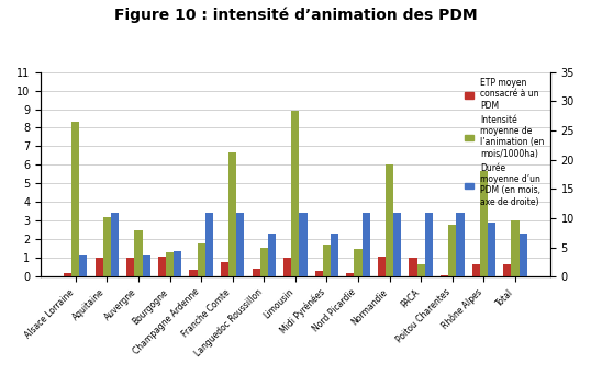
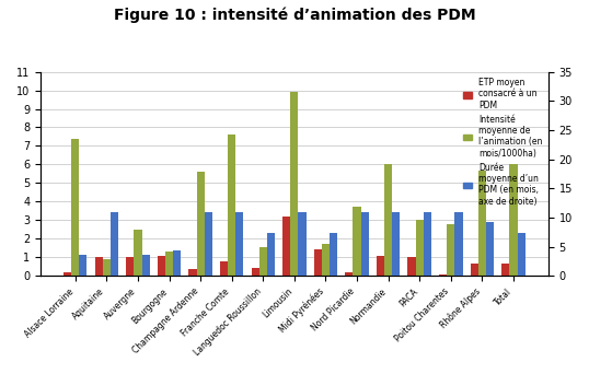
Intensité moyenne de l’animation (en mois/1000ha)/Alsace Lorraine: 8.3 -> 7.4
Intensité moyenne de l’animation (en mois/1000ha)/Aquitaine: 3.2 -> 0.9
Intensité moyenne de l’animation (en mois/1000ha)/Champagne Ardenne: 1.8 -> 5.6
Intensité moyenne de l’animation (en mois/1000ha)/Franche Comte: 6.7 -> 7.6
ETP moyen consacré à un PDM/Limousin: 1.0 -> 3.2
Intensité moyenne de l’animation (en mois/1000ha)/Limousin: 8.9 -> 9.9
ETP moyen consacré à un PDM/Midi Pyrénées: 0.3 -> 1.4
Intensité moyenne de l’animation (en mois/1000ha)/Nord Picardie: 1.5 -> 3.7
Intensité moyenne de l’animation (en mois/1000ha)/PACA: 0.7 -> 3.0
Intensité moyenne de l’animation (en mois/1000ha)/Total: 3.0 -> 6.0
